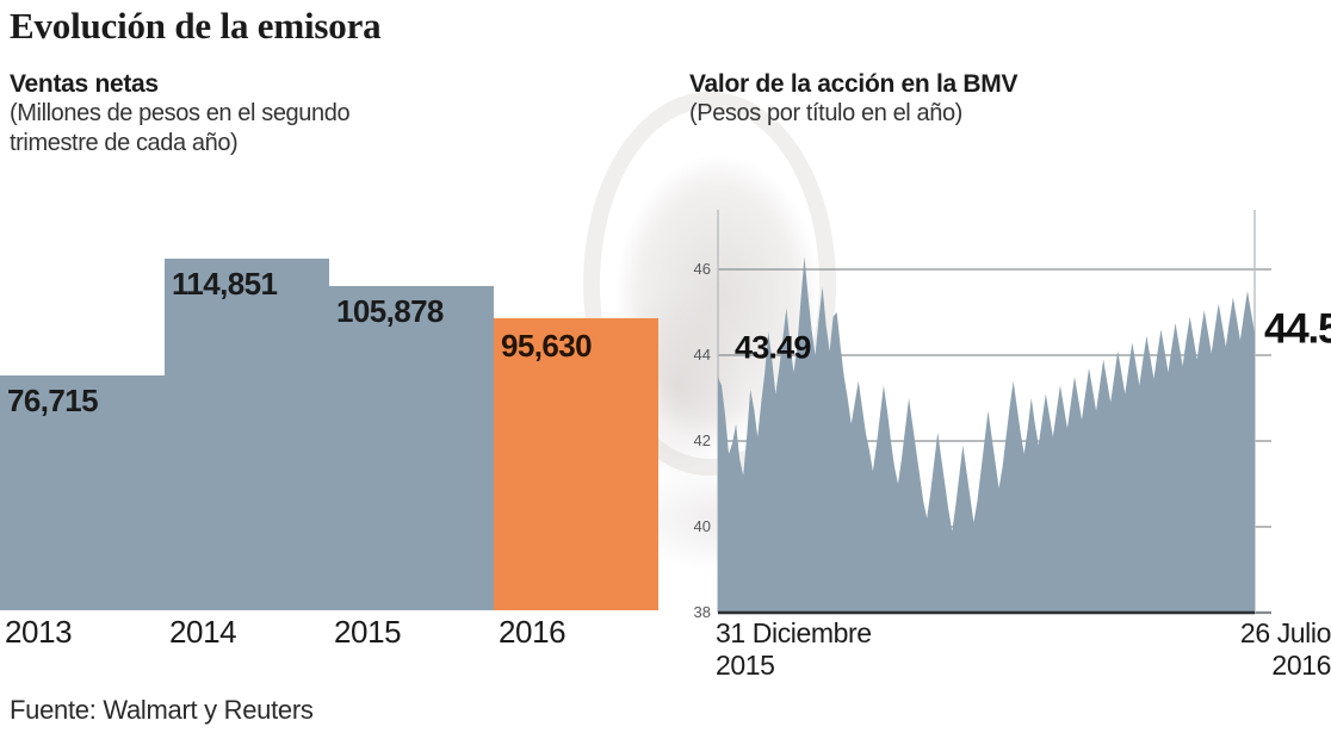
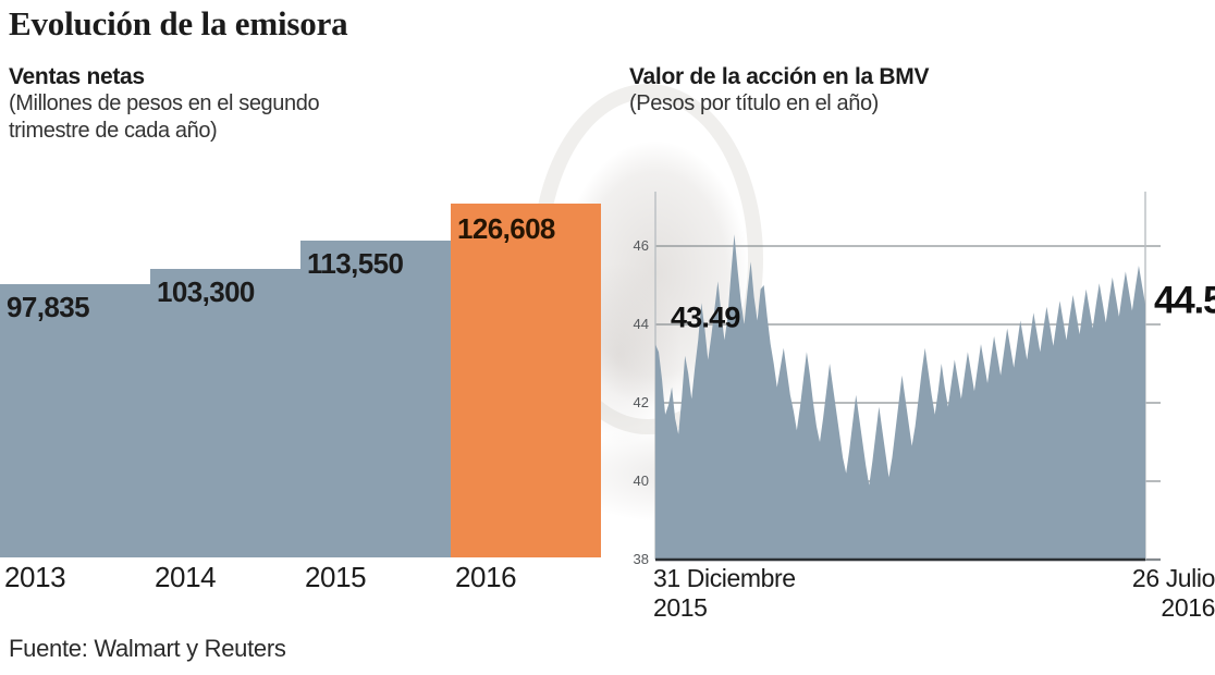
Ventas netas/2013: 76,715 -> 97,835
Ventas netas/2014: 114,851 -> 103,300
Ventas netas/2015: 105,878 -> 113,550
Ventas netas/2016: 95,630 -> 126,608
